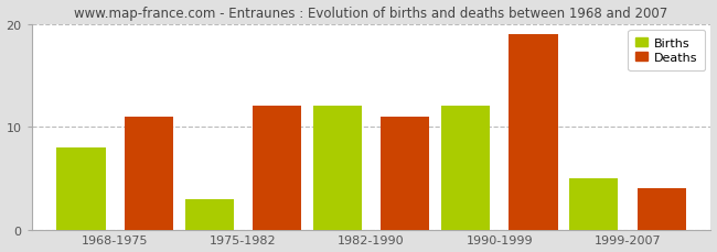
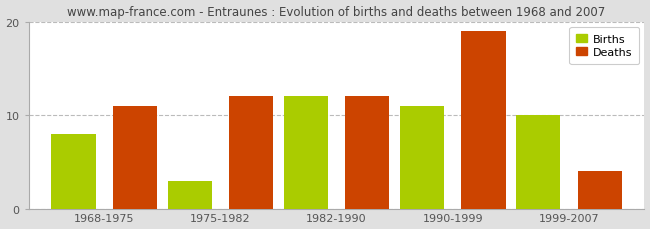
Deaths/1982-1990: 11 -> 12
Births/1990-1999: 12 -> 11
Births/1999-2007: 5 -> 10
